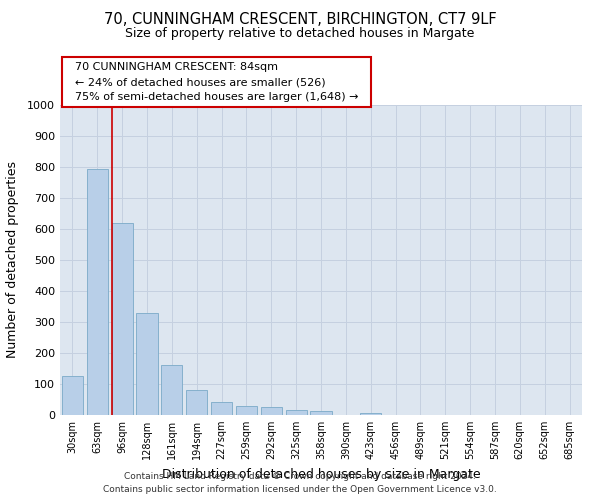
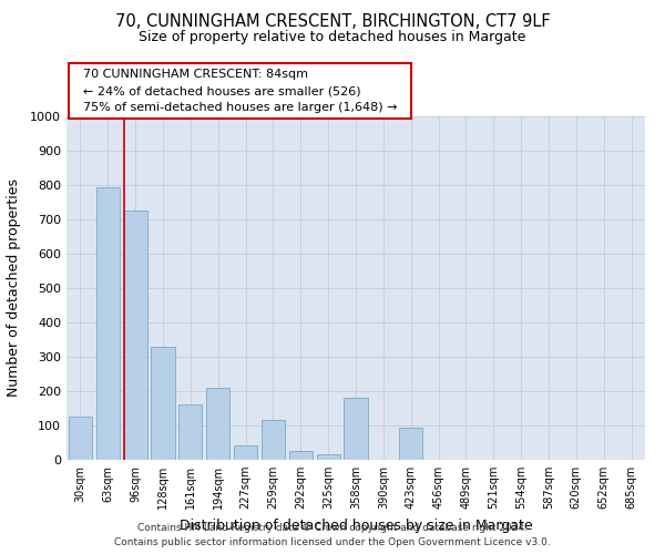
96sqm: 620 -> 725
194sqm: 82 -> 210
259sqm: 30 -> 115
358sqm: 12 -> 180
423sqm: 8 -> 95
